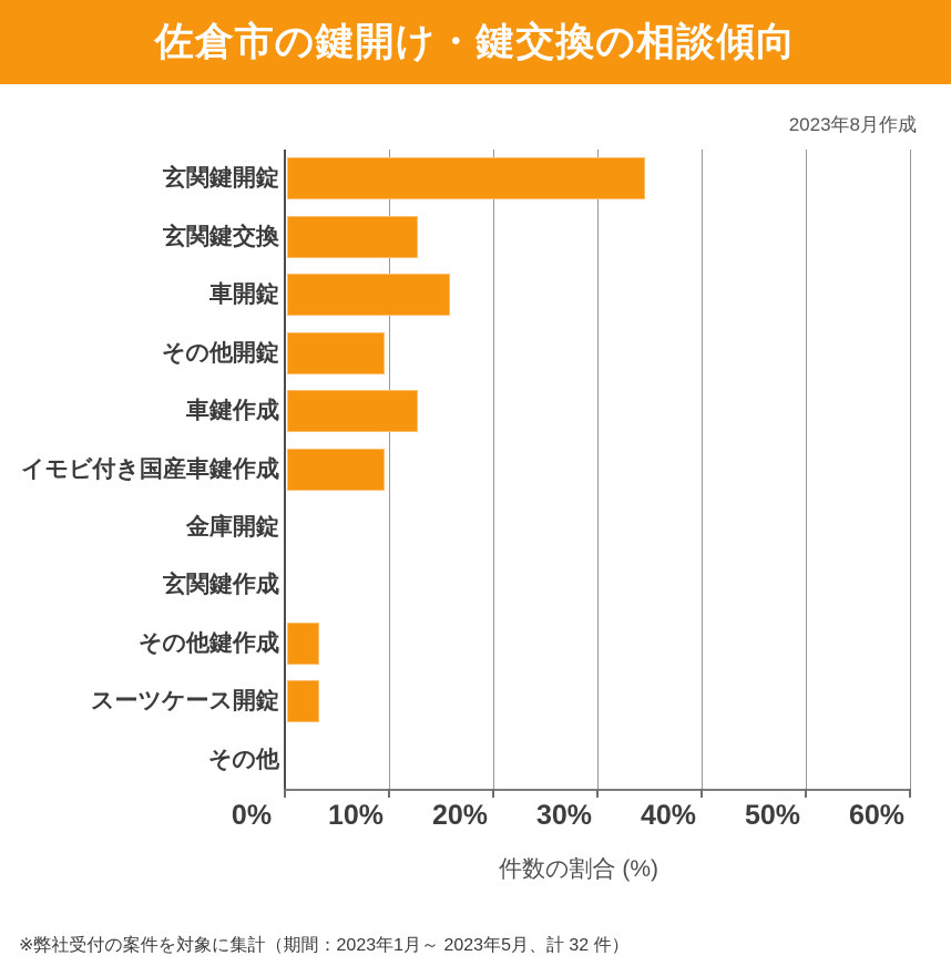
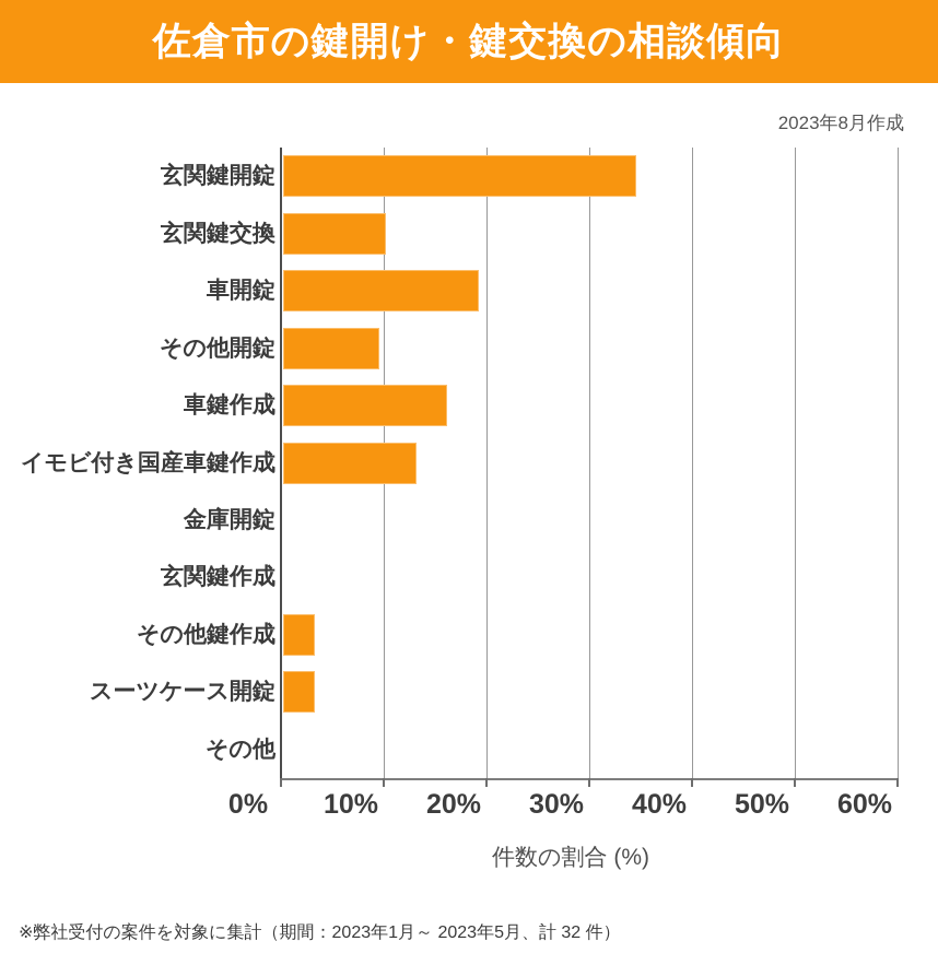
玄関鍵交換: 12% -> 10%
車開錠: 16% -> 19%
車鍵作成: 12% -> 16%
イモビ付き国産車鍵作成: 9% -> 13%
